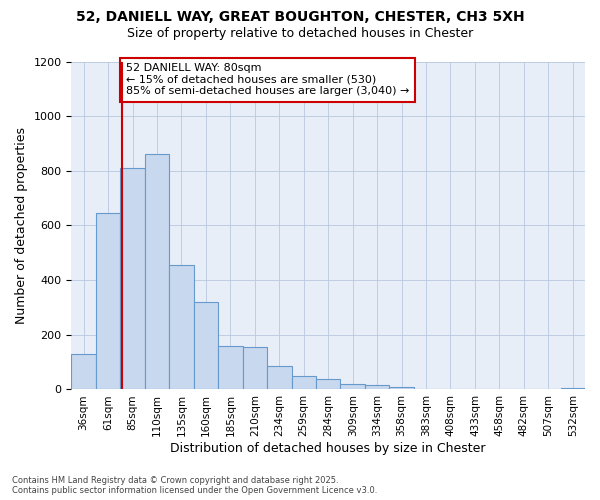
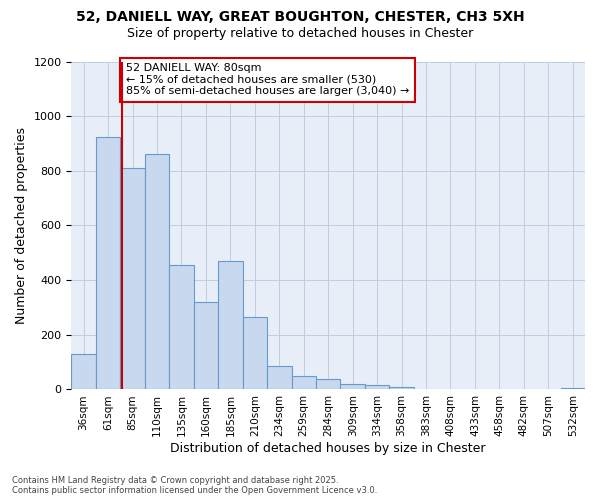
61sqm: 645 -> 925
185sqm: 160 -> 470
210sqm: 155 -> 265
